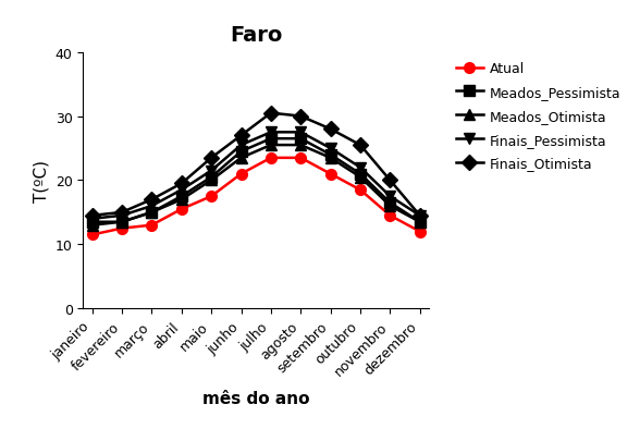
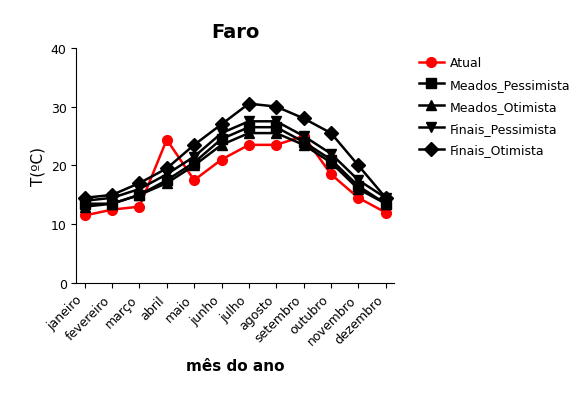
Atual/abril: 15.5 -> 24.4
Atual/setembro: 21.0 -> 25.0
